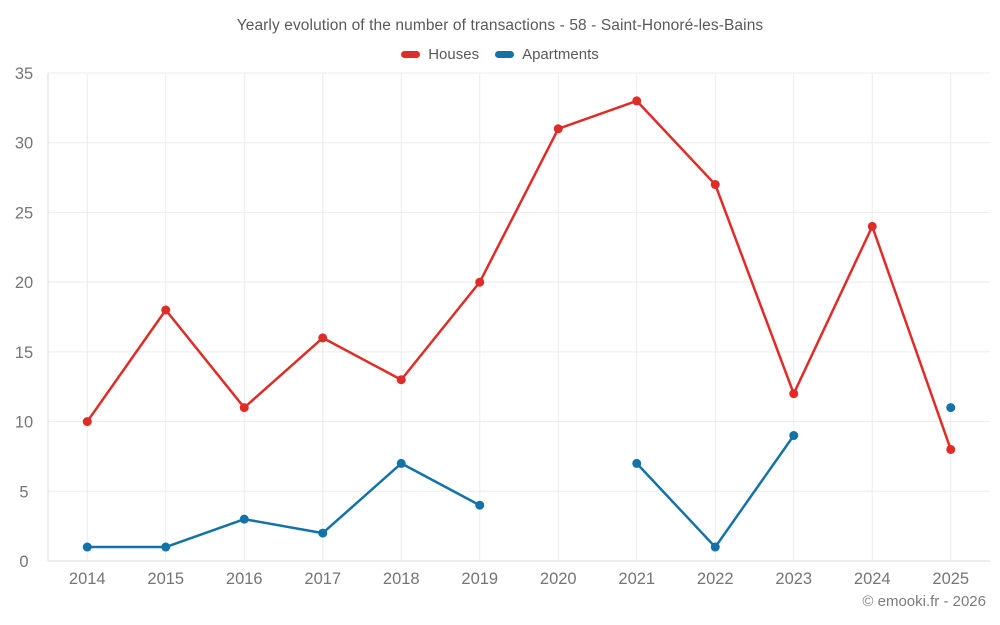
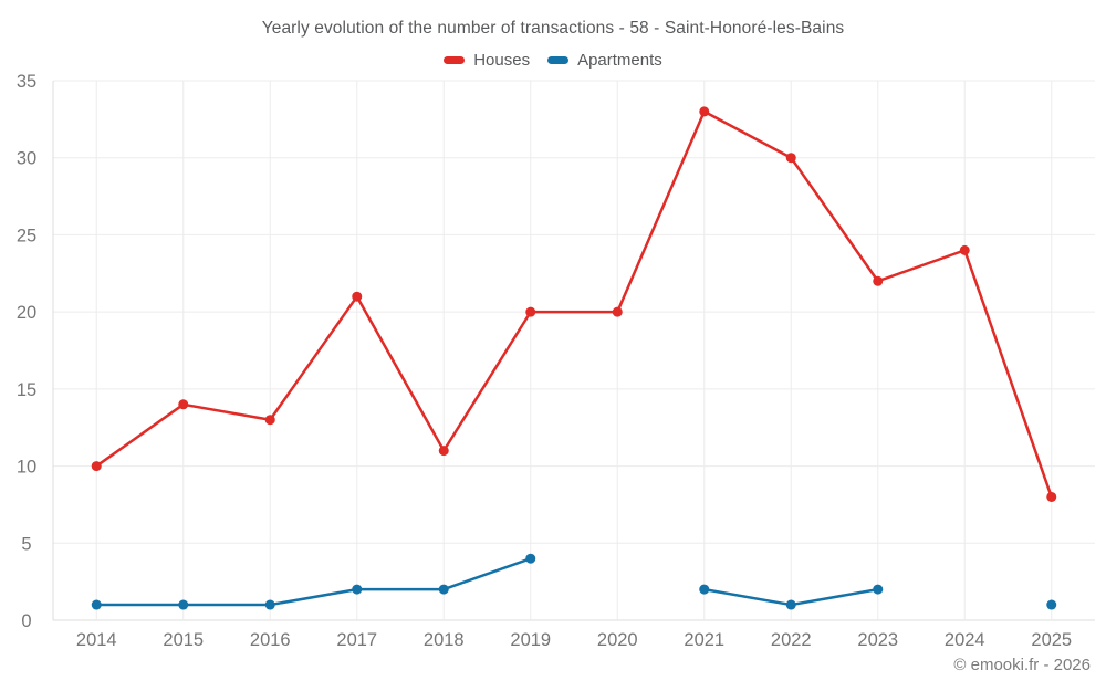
Houses/2015: 18 -> 14
Houses/2016: 11 -> 13
Apartments/2016: 3 -> 1
Houses/2017: 16 -> 21
Houses/2018: 13 -> 11
Apartments/2018: 7 -> 2
Houses/2020: 31 -> 20
Apartments/2021: 7 -> 2
Houses/2022: 27 -> 30
Houses/2023: 12 -> 22
Apartments/2023: 9 -> 2
Apartments/2025: 11 -> 1
